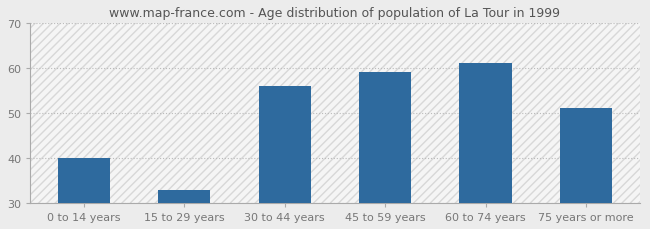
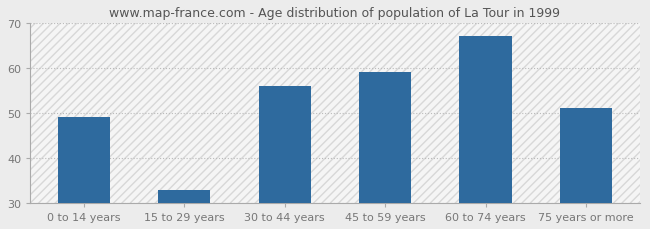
0 to 14 years: 40 -> 49
60 to 74 years: 61 -> 67
